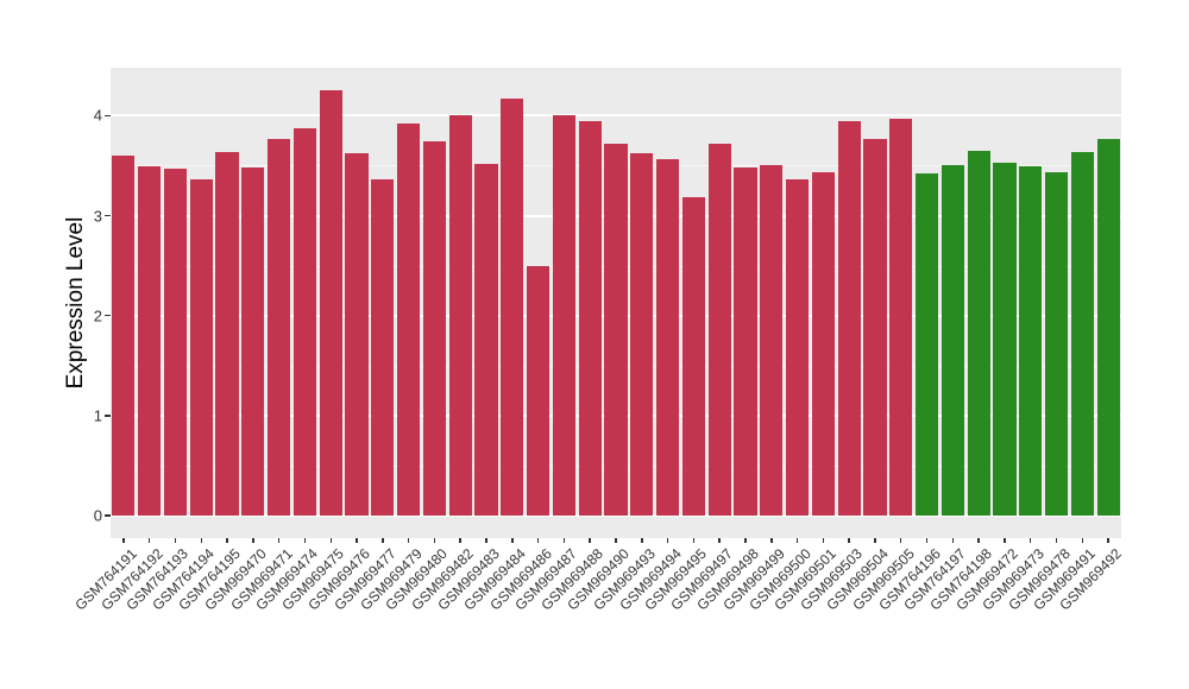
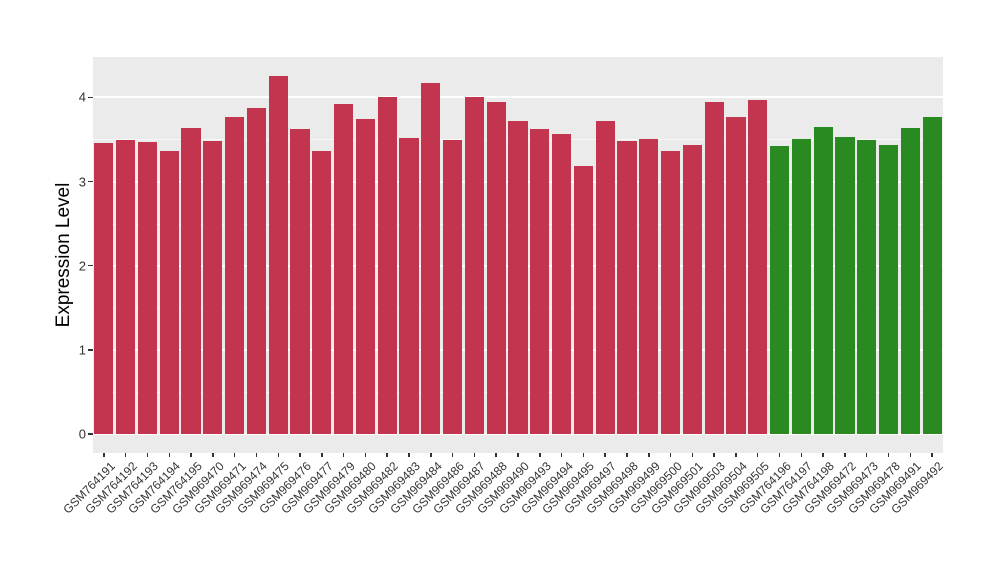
GSM764191: 3.6 -> 3.5
GSM969486: 2.5 -> 3.5
